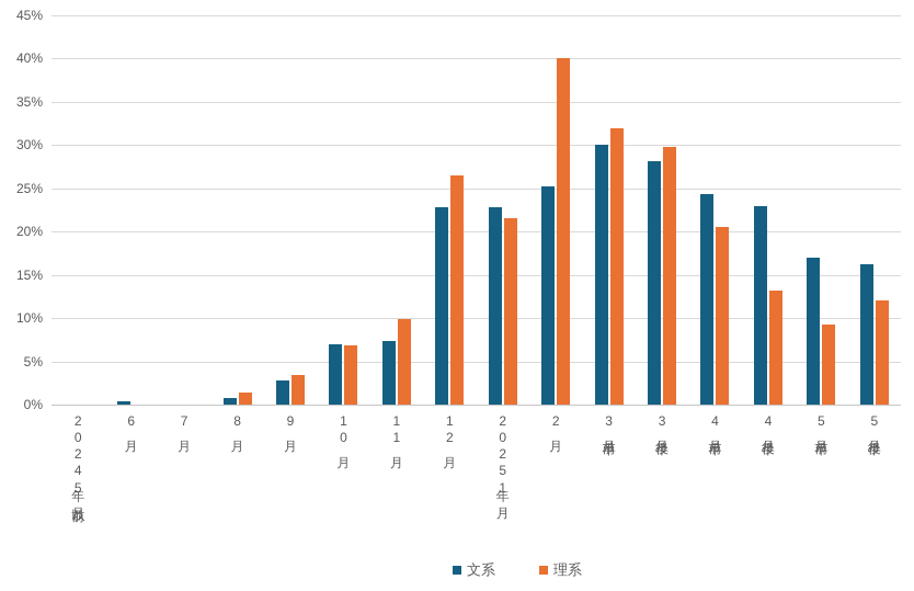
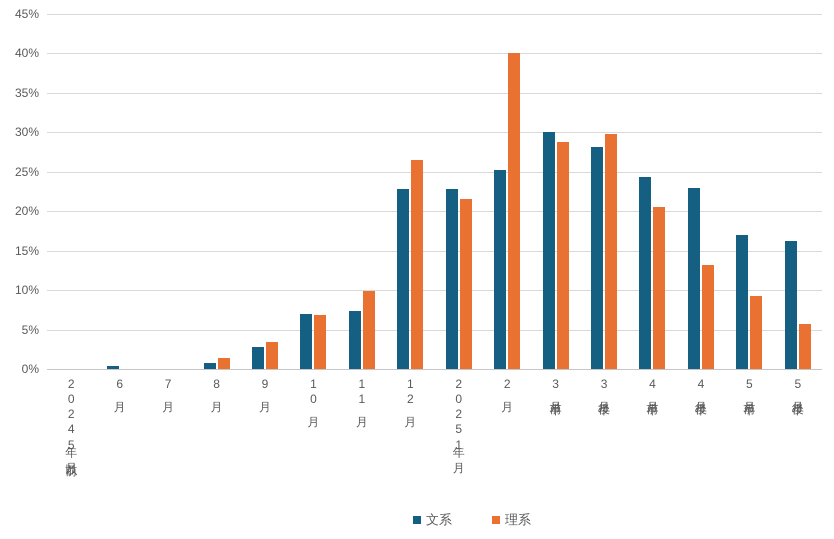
理系/3月前半: 32% -> 29%
理系/5月後半: 12% -> 6%
